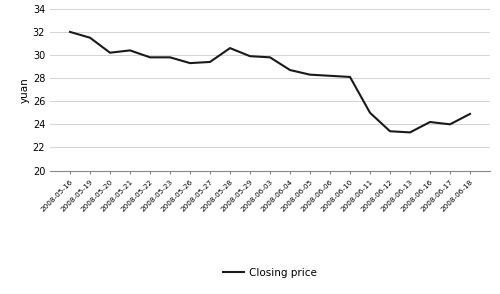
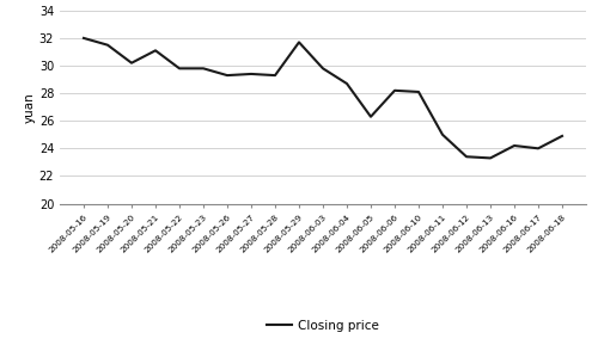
2008-05-21: 30.4 -> 31.1
2008-05-28: 30.6 -> 29.3
2008-05-29: 29.9 -> 31.7
2008-06-05: 28.3 -> 26.3
